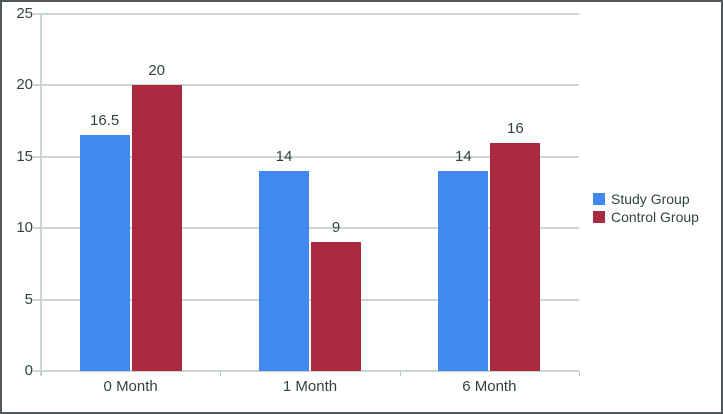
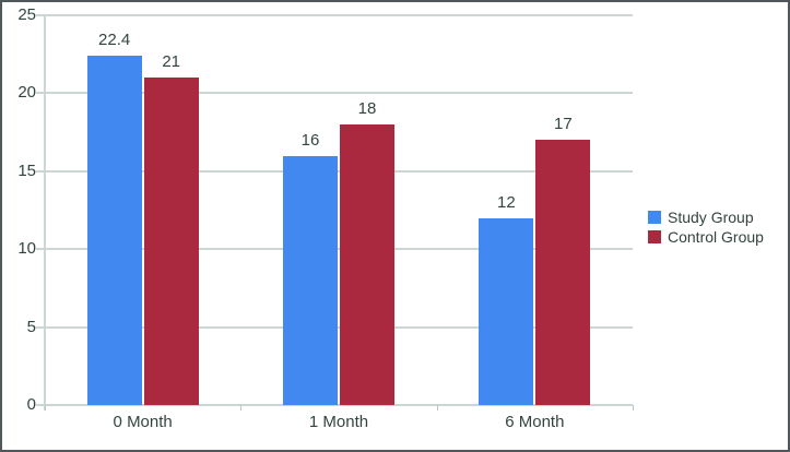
Study Group/0 Month: 16.5 -> 22.4
Control Group/0 Month: 20 -> 21
Study Group/1 Month: 14 -> 16
Control Group/1 Month: 9 -> 18
Study Group/6 Month: 14 -> 12
Control Group/6 Month: 16 -> 17
